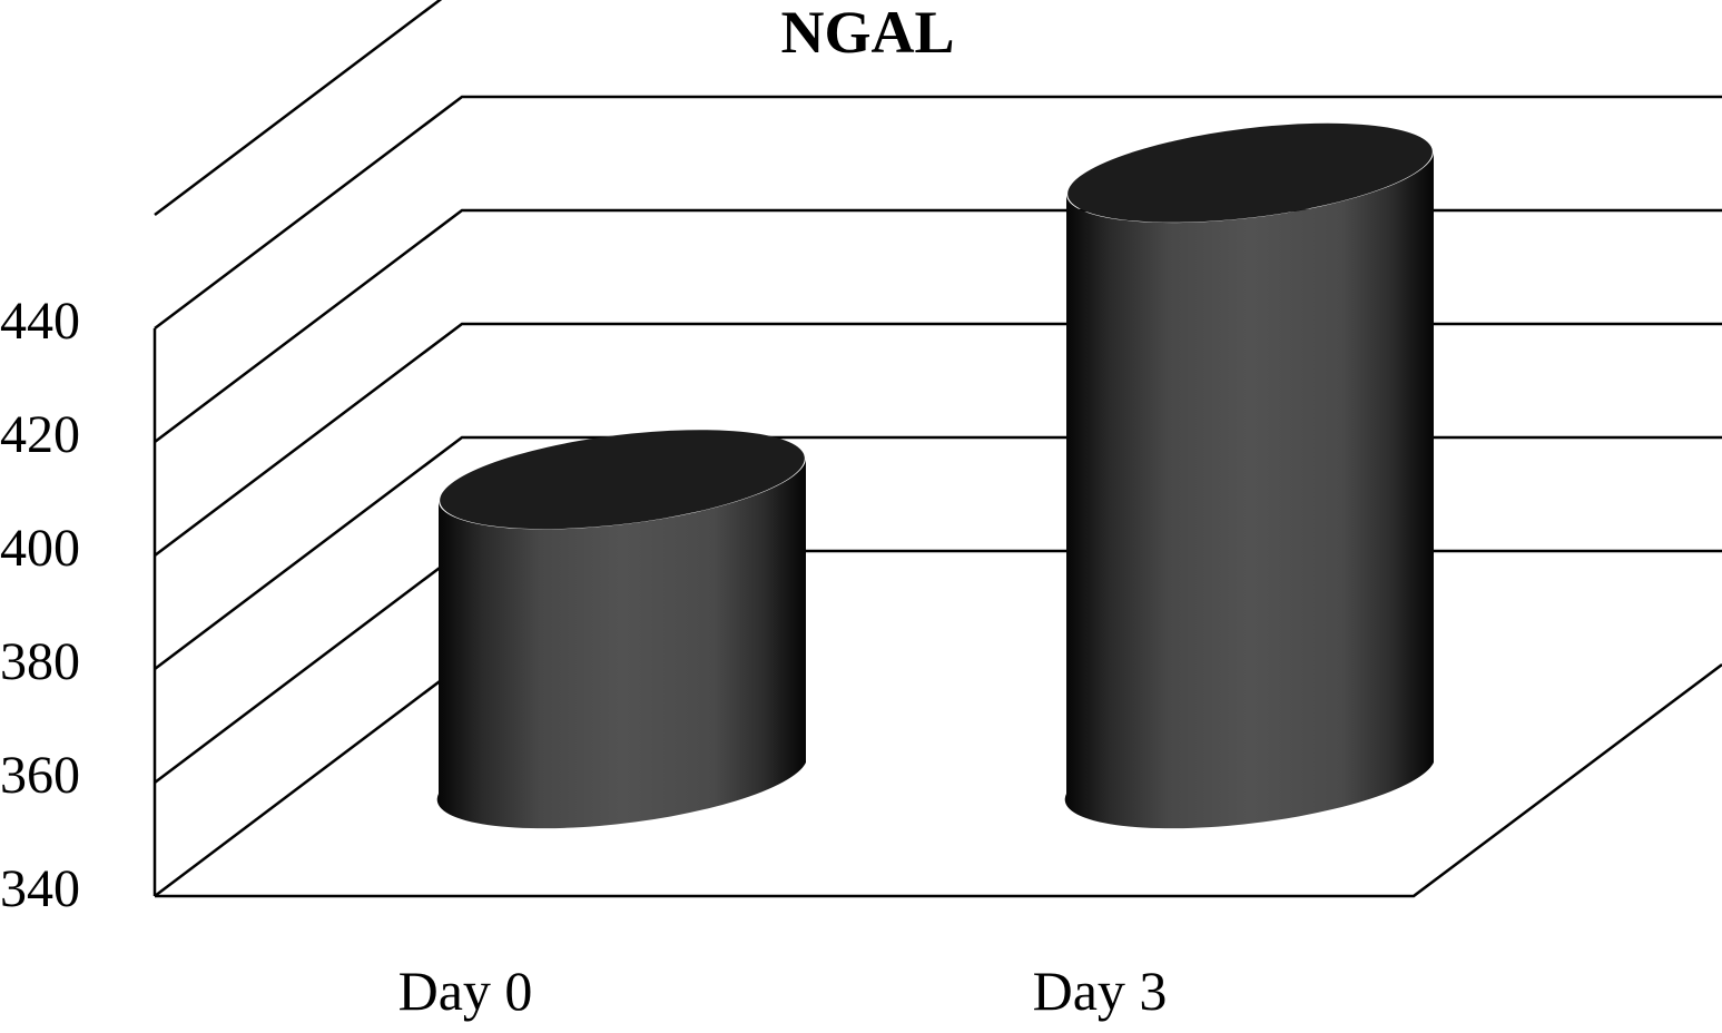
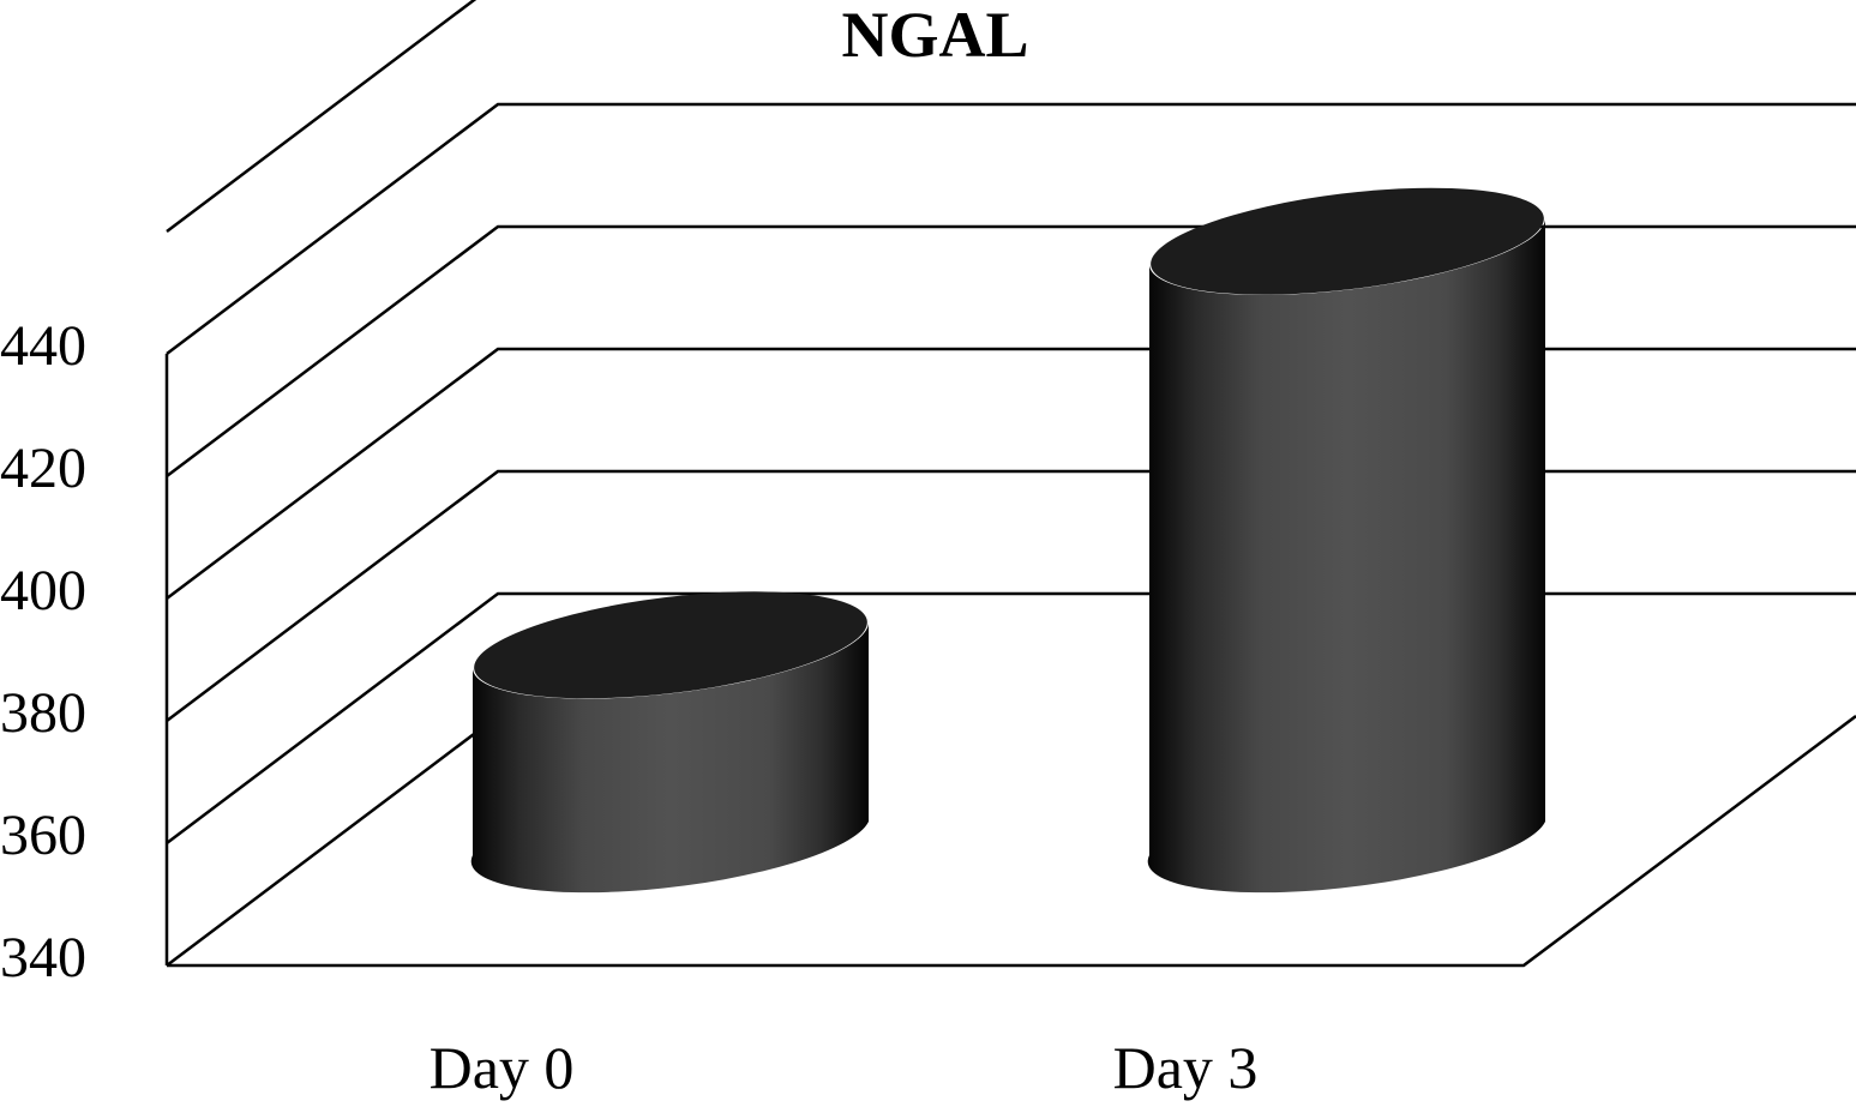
Day 0: 393 -> 372
Day 3: 447 -> 438
